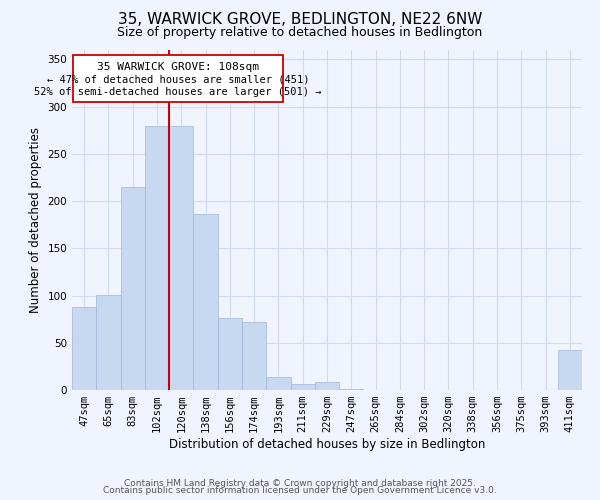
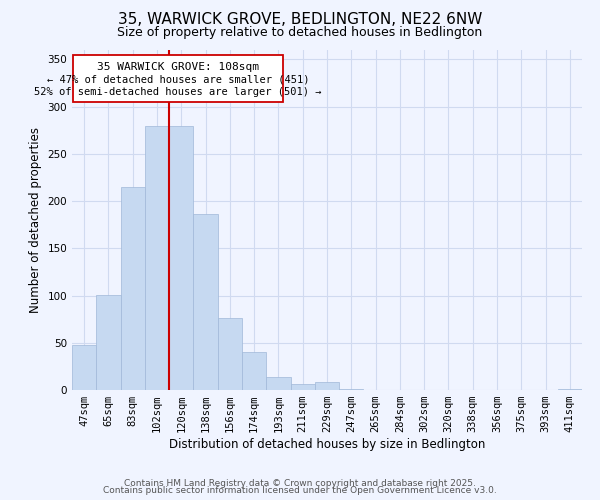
47sqm: 88 -> 48
174sqm: 72 -> 40
411sqm: 42 -> 1
